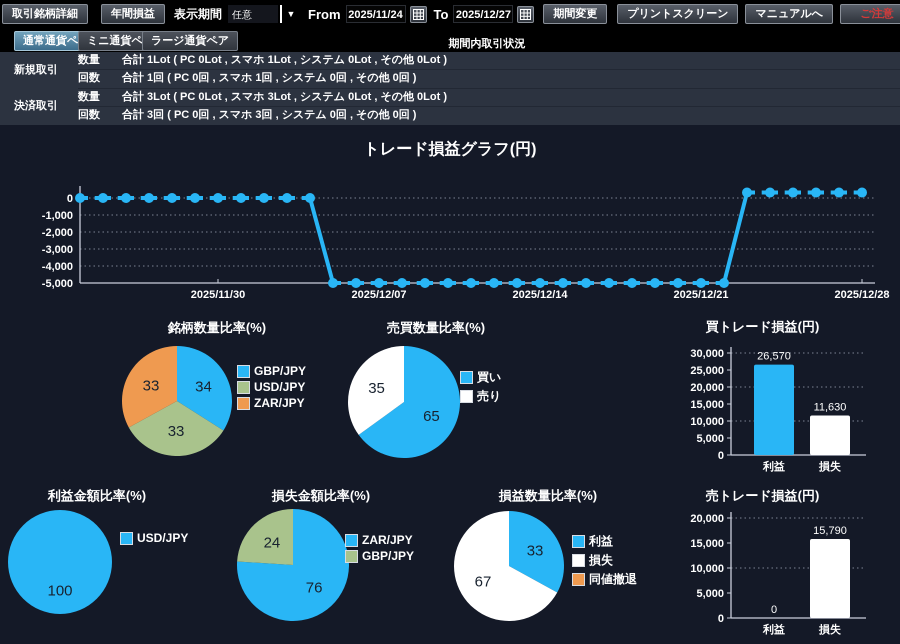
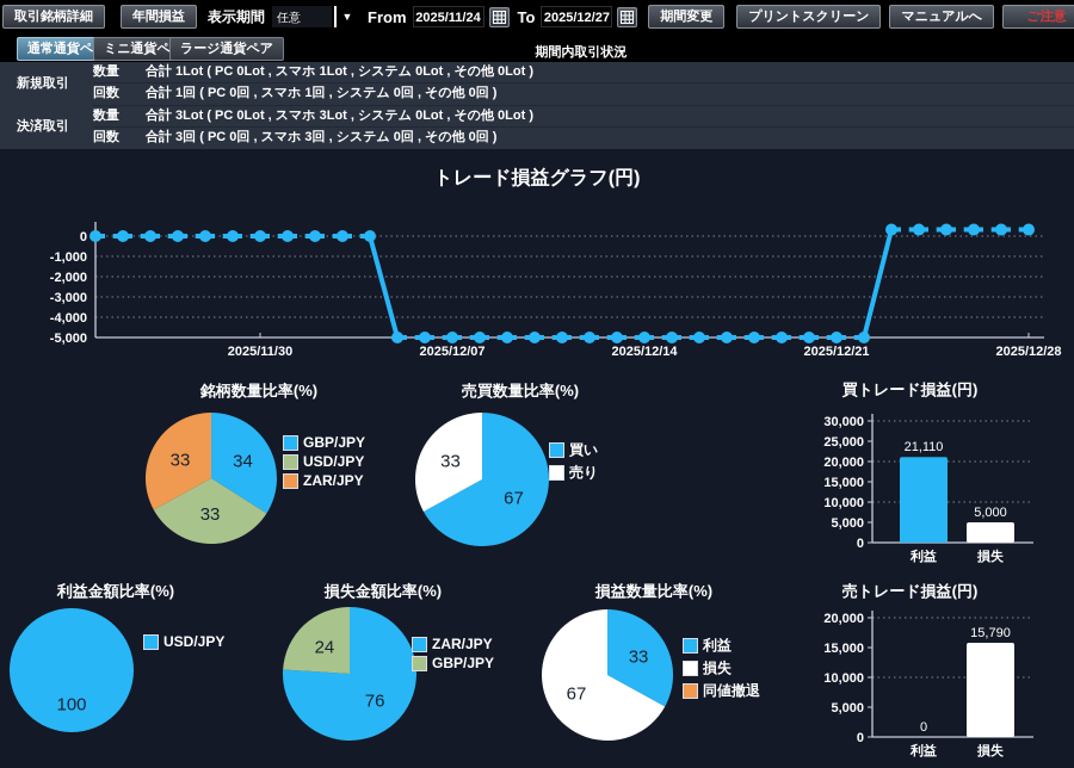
売買数量比率(%)/買い: 65 -> 67
売買数量比率(%)/売り: 35 -> 33
買トレード損益(円)/利益: 26,570 -> 21,110
買トレード損益(円)/損失: 11,630 -> 5,000
